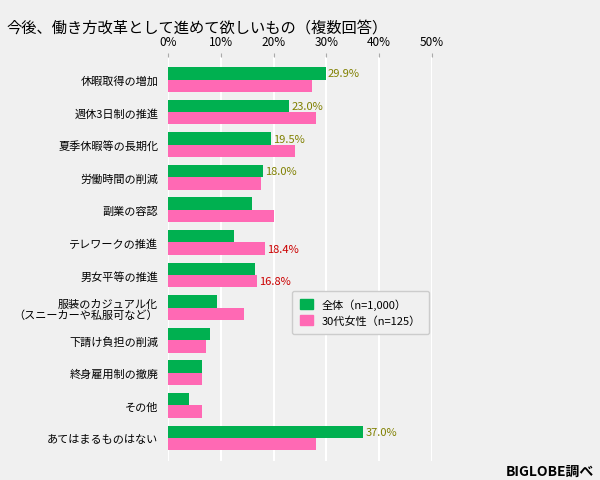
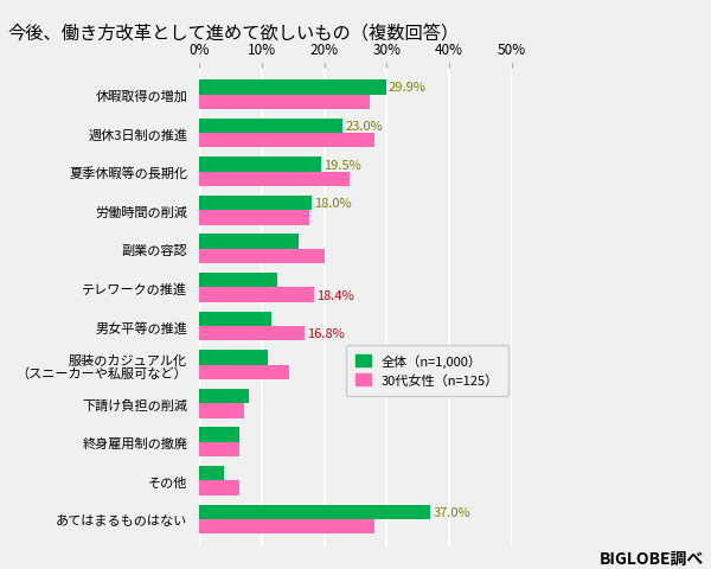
全体（n=1,000）/男女平等の推進: 16.4% -> 11.5%
全体（n=1,000）/服装のカジュアル化 （スニーカーや私服可など）: 9.2% -> 11.0%
